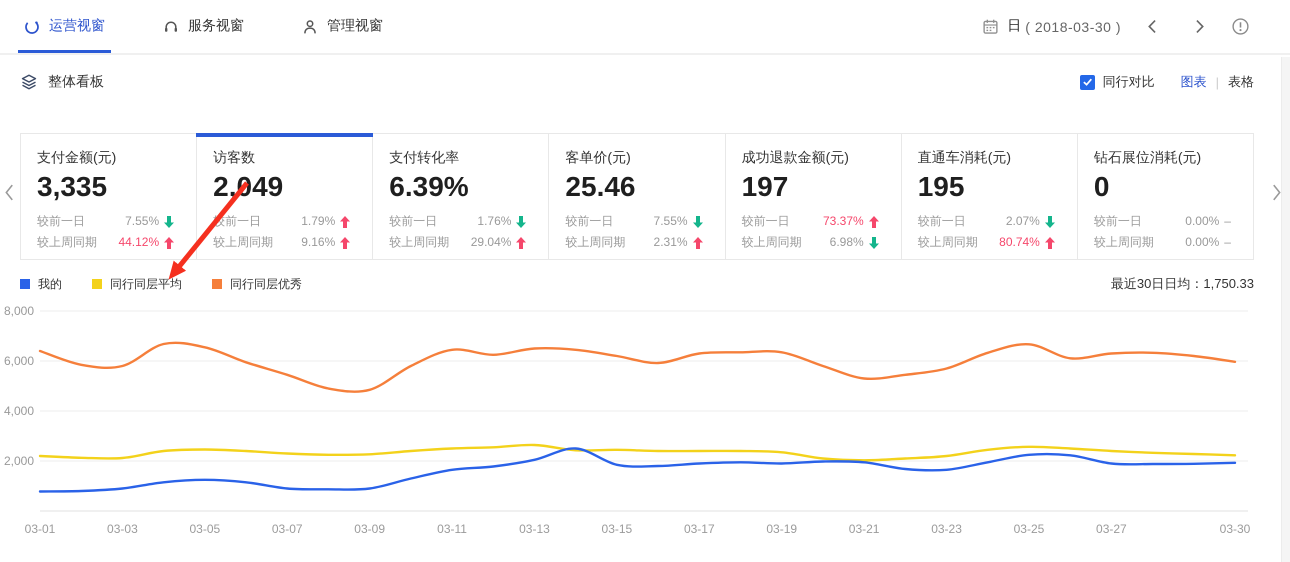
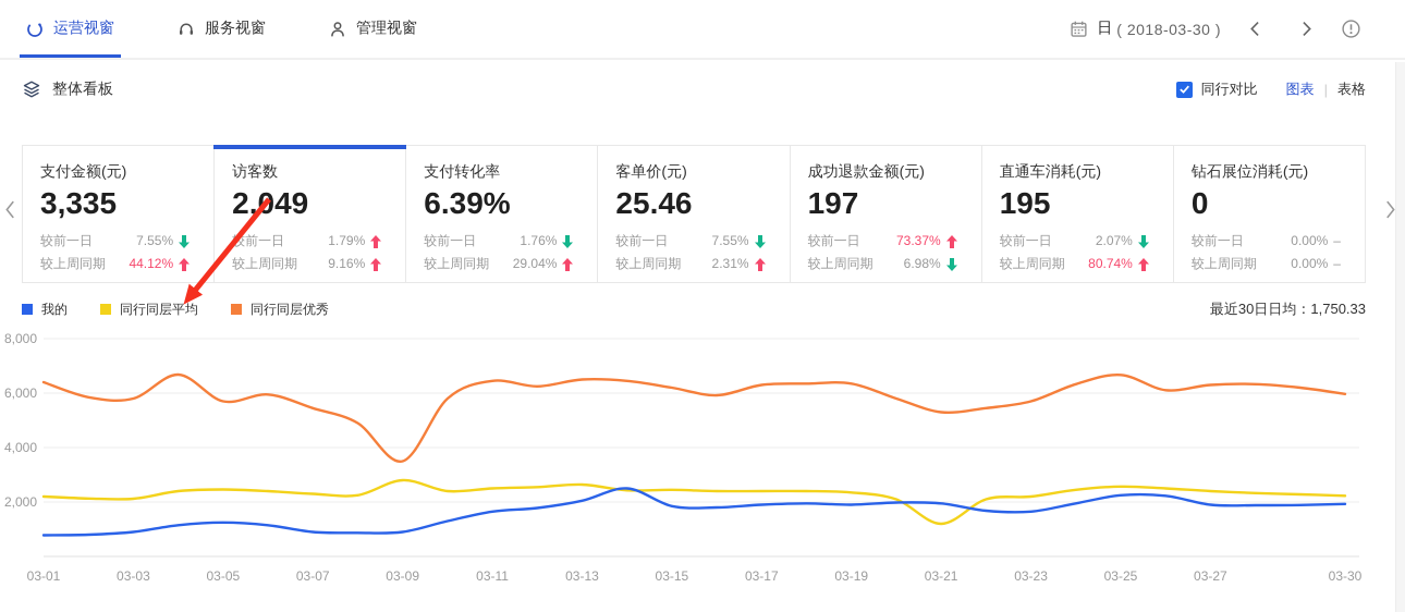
同行同层优秀/03-05: 6600 -> 5700
同行同层平均/03-09: 2300 -> 2800
同行同层优秀/03-09: 4800 -> 3500
同行同层平均/03-21: 2000 -> 1200
